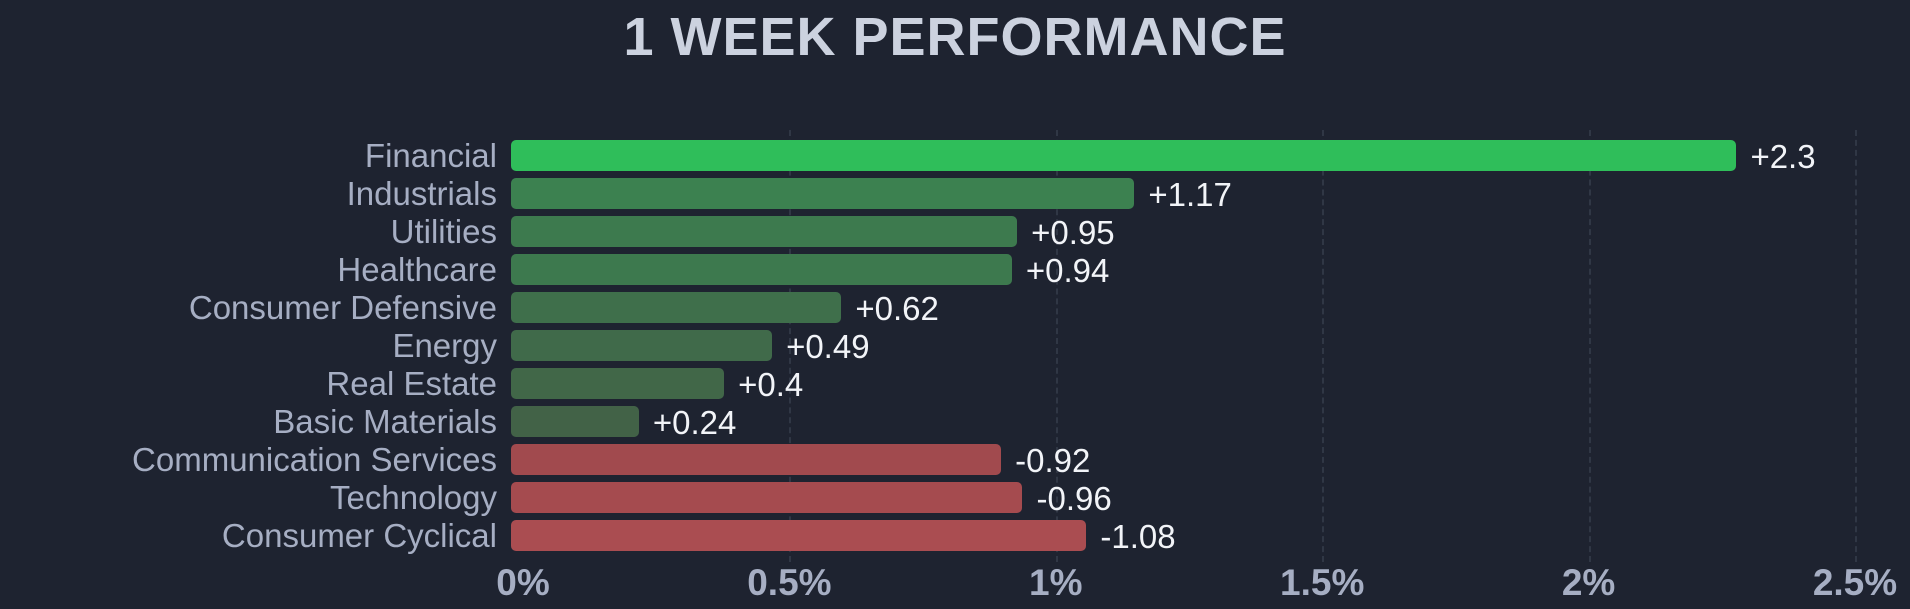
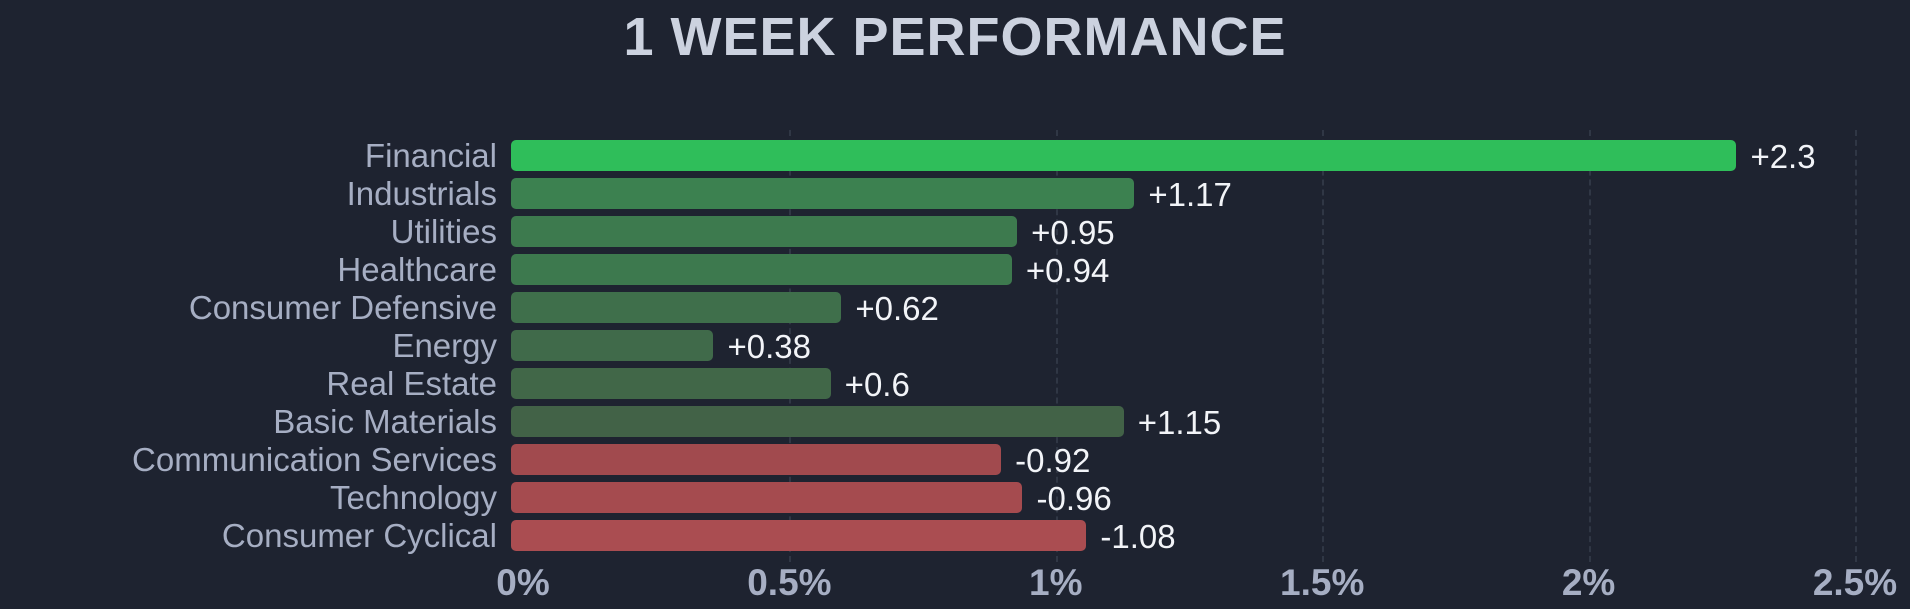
Energy: +0.49 -> +0.38
Real Estate: +0.4 -> +0.6
Basic Materials: +0.24 -> +1.15
